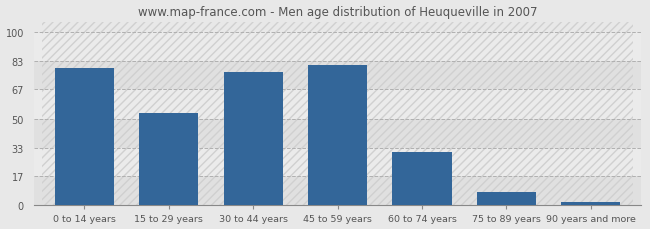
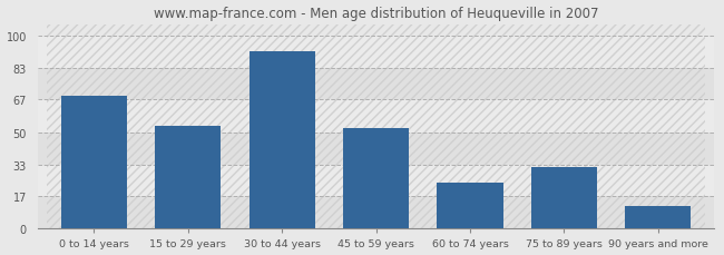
0 to 14 years: 79 -> 69
30 to 44 years: 77 -> 92
45 to 59 years: 81 -> 52
60 to 74 years: 31 -> 24
75 to 89 years: 8 -> 32
90 years and more: 2 -> 12
